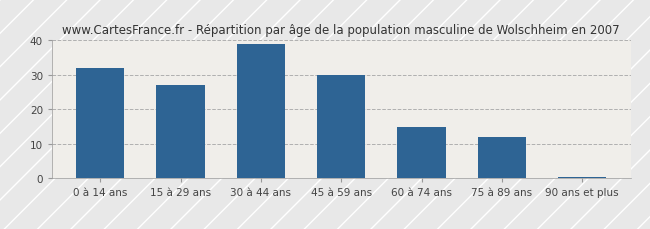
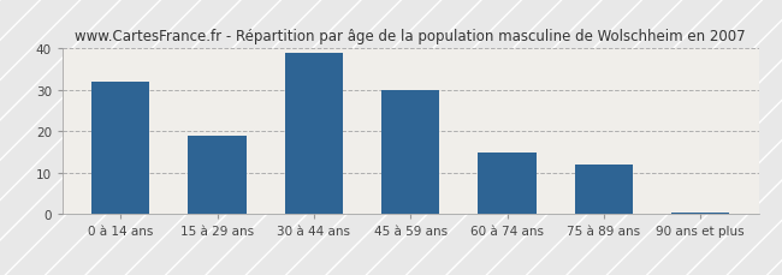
15 à 29 ans: 27.0 -> 19.0
